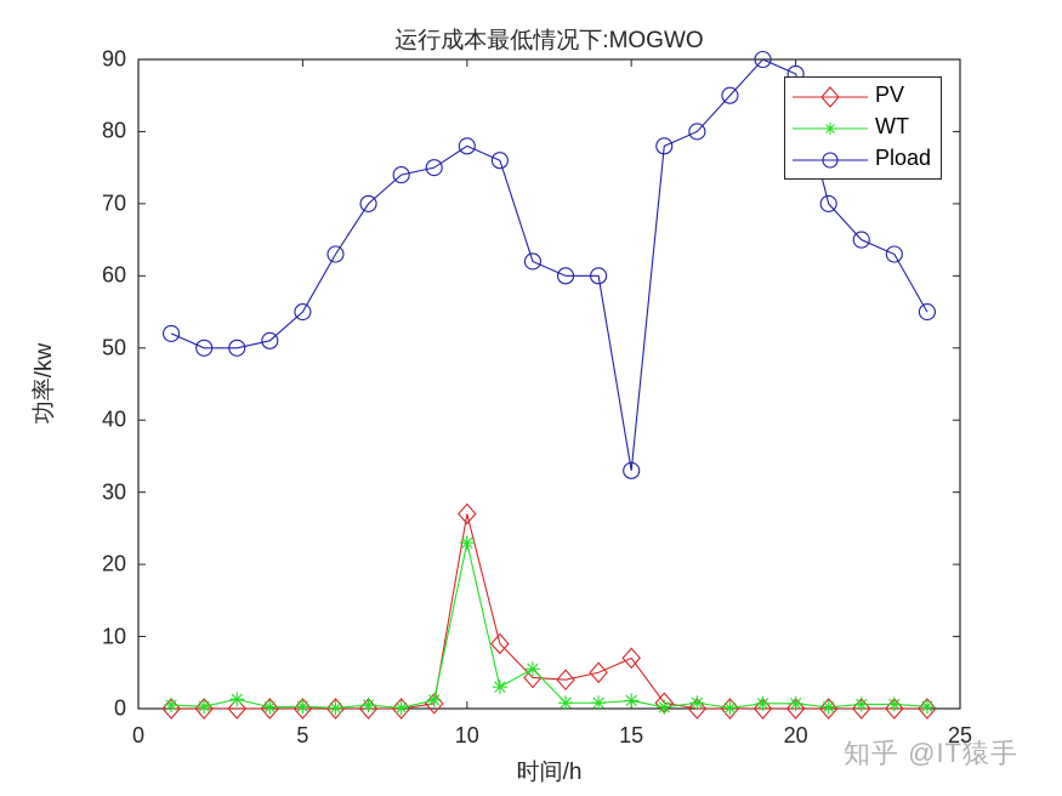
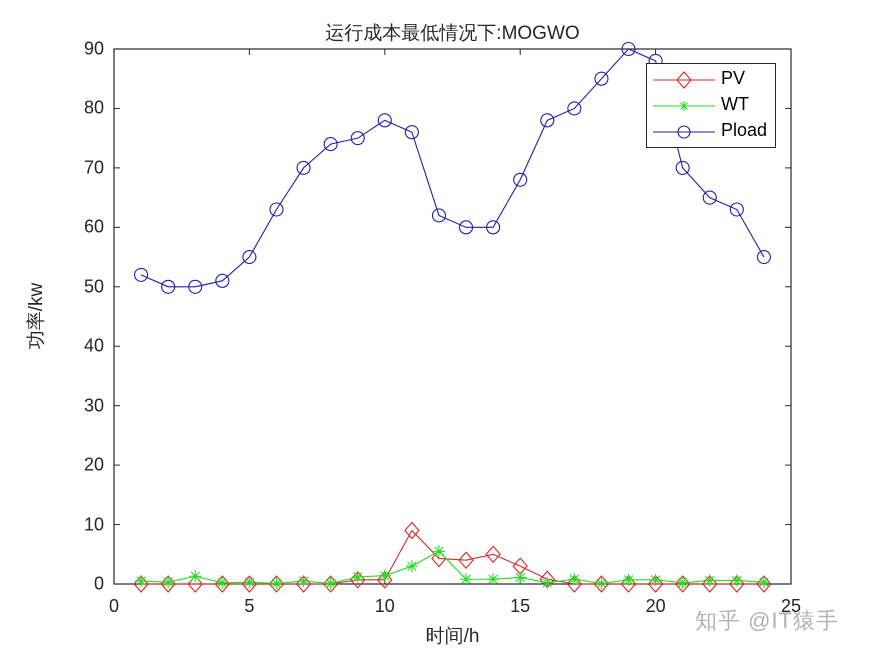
PV/10: 27 -> 1
WT/10: 23 -> 1
PV/15: 7 -> 3
Pload/15: 33 -> 68
